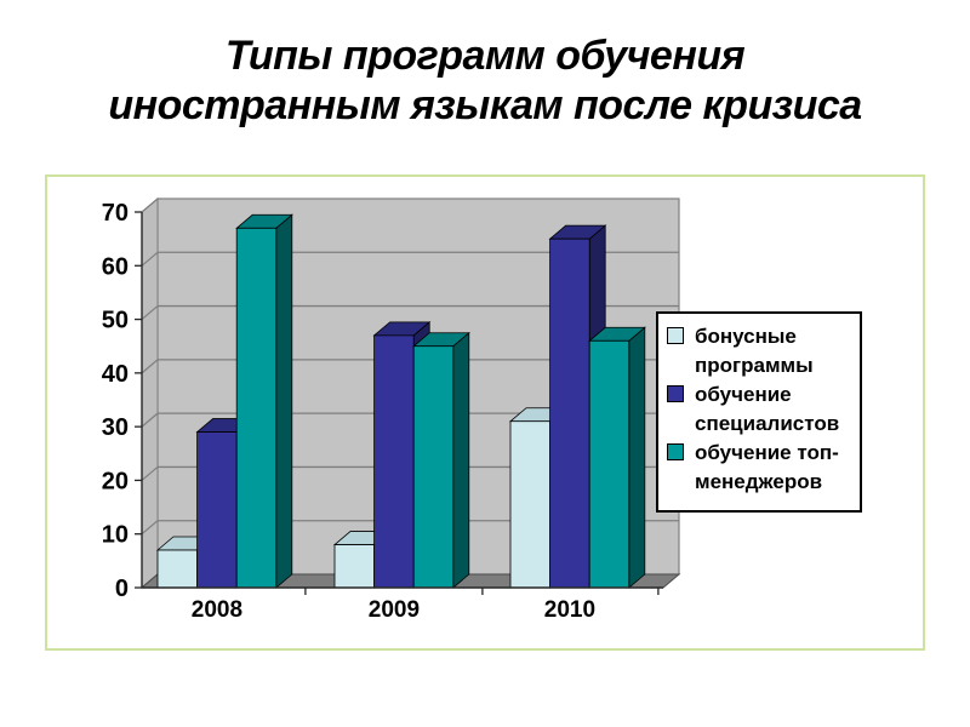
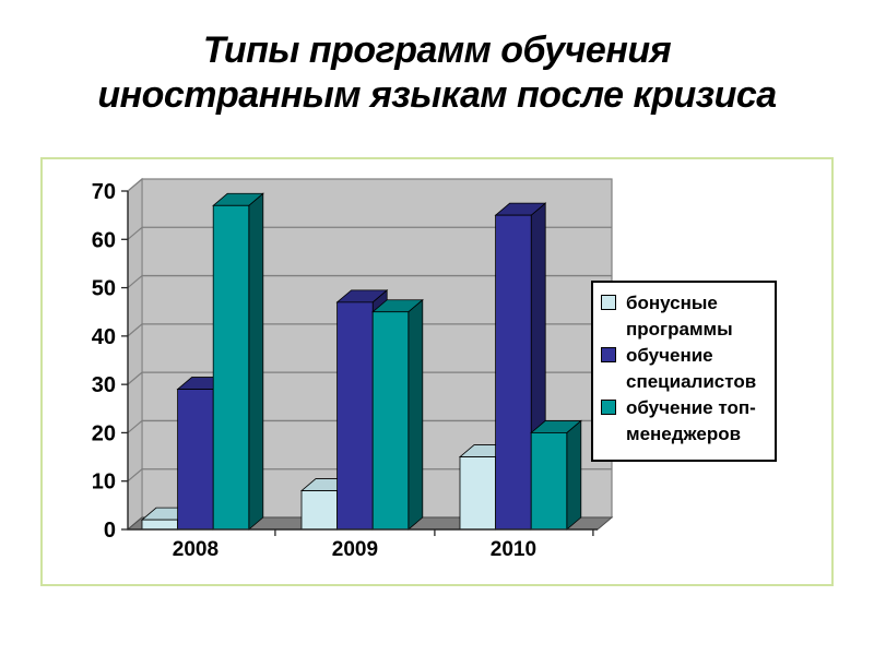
бонусные программы/2008: 7 -> 2
бонусные программы/2010: 31 -> 15
обучение топ-менеджеров/2010: 46 -> 20
